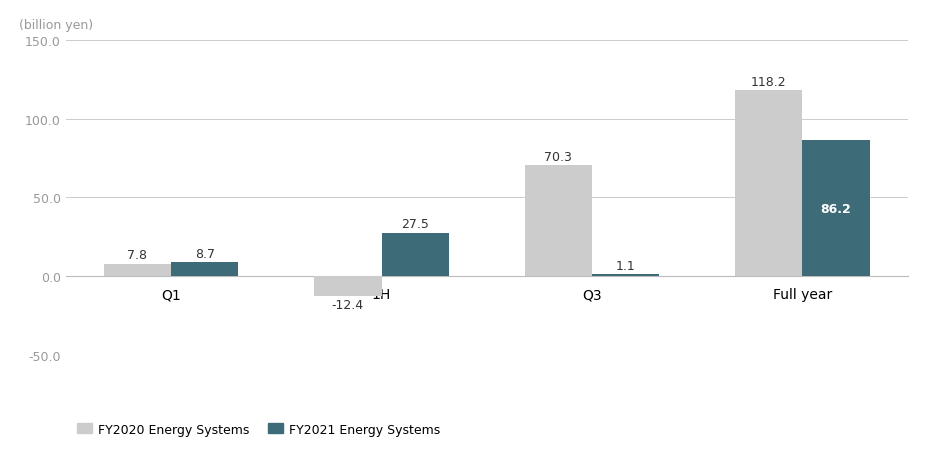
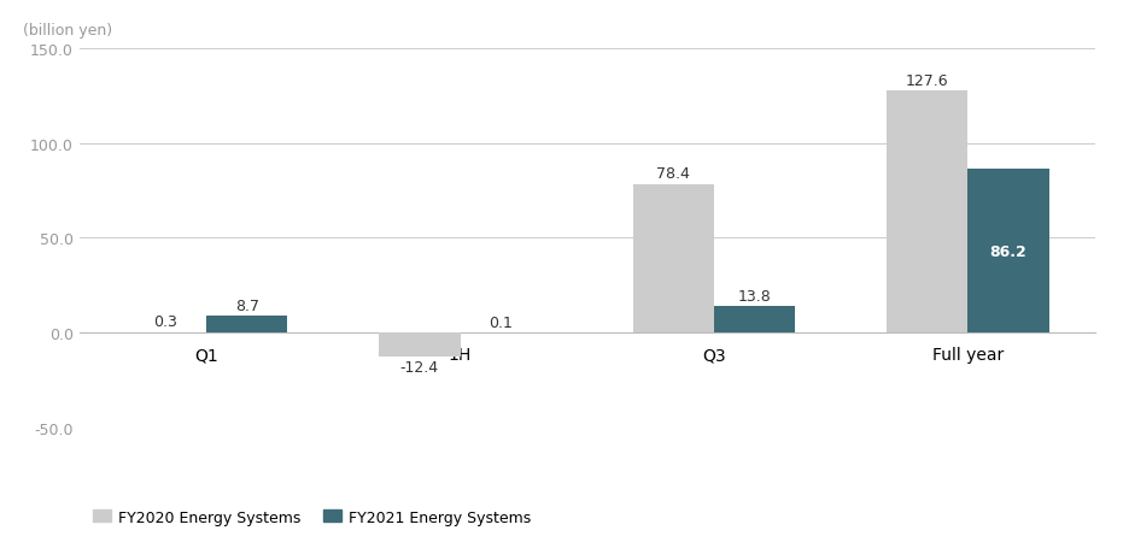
FY2020 Energy Systems/Q1: 7.8 -> 0.3
FY2021 Energy Systems/1H: 27.5 -> 0.1
FY2020 Energy Systems/Q3: 70.3 -> 78.4
FY2021 Energy Systems/Q3: 1.1 -> 13.8
FY2020 Energy Systems/Full year: 118.2 -> 127.6
